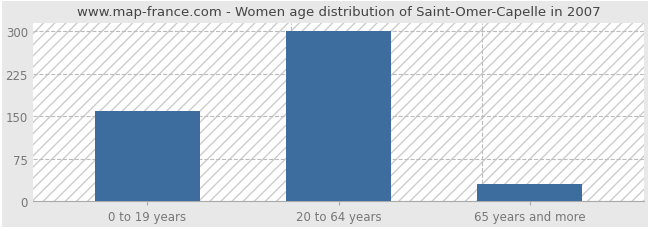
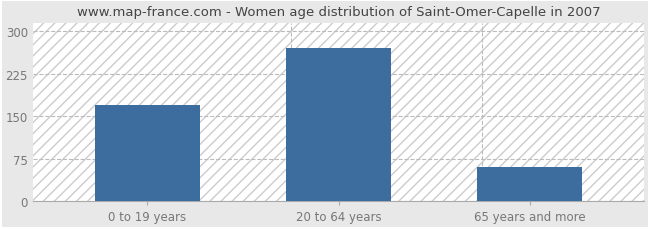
0 to 19 years: 160 -> 170
20 to 64 years: 300 -> 270
65 years and more: 30 -> 60
